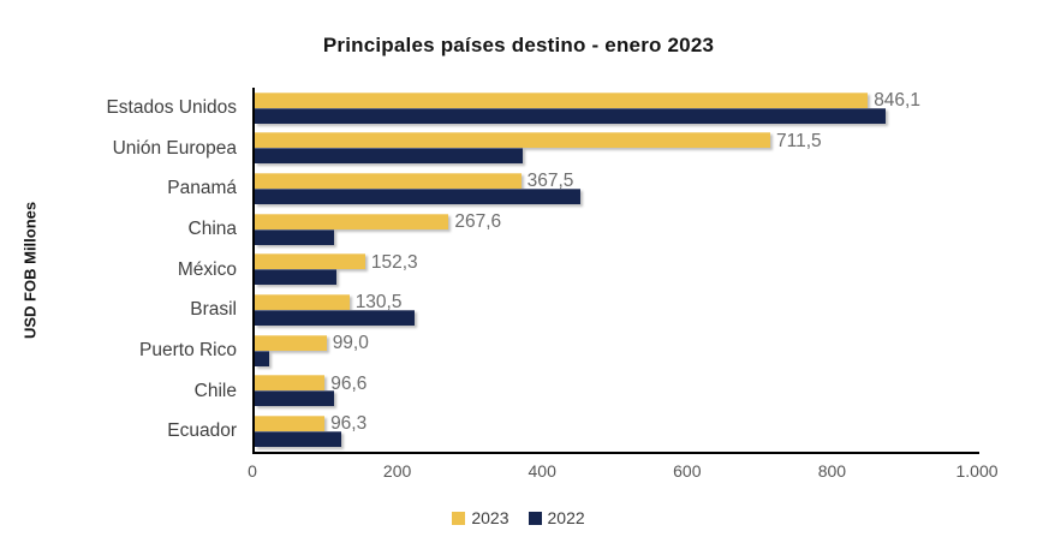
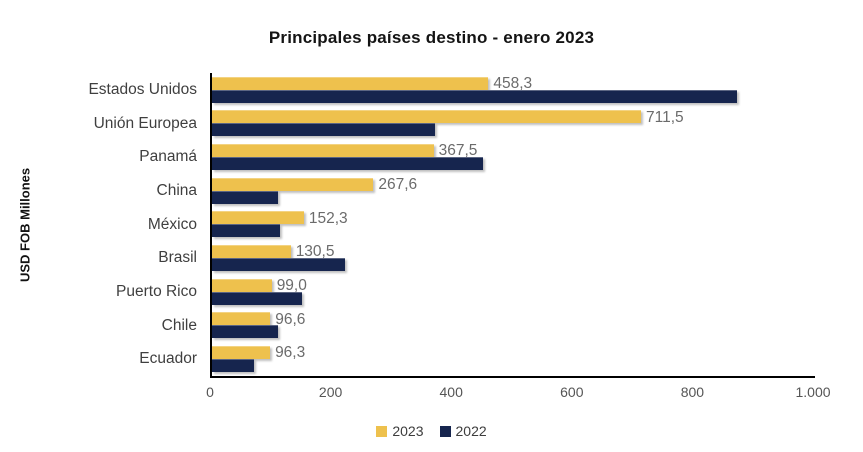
2023/Estados Unidos: 846,1 -> 458,3
2022/Puerto Rico: 20 -> 150
2022/Ecuador: 120 -> 70
